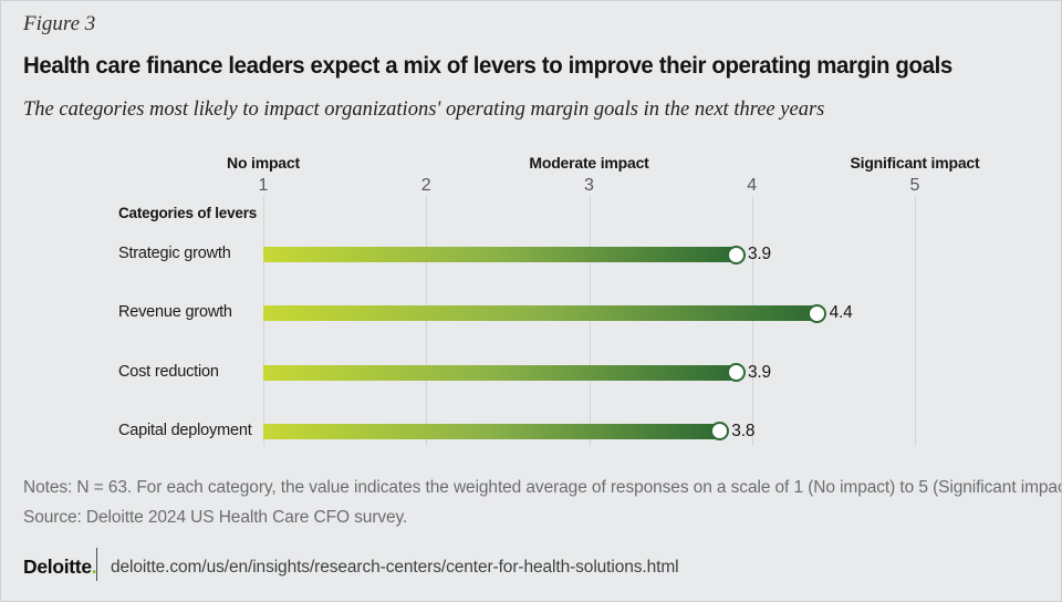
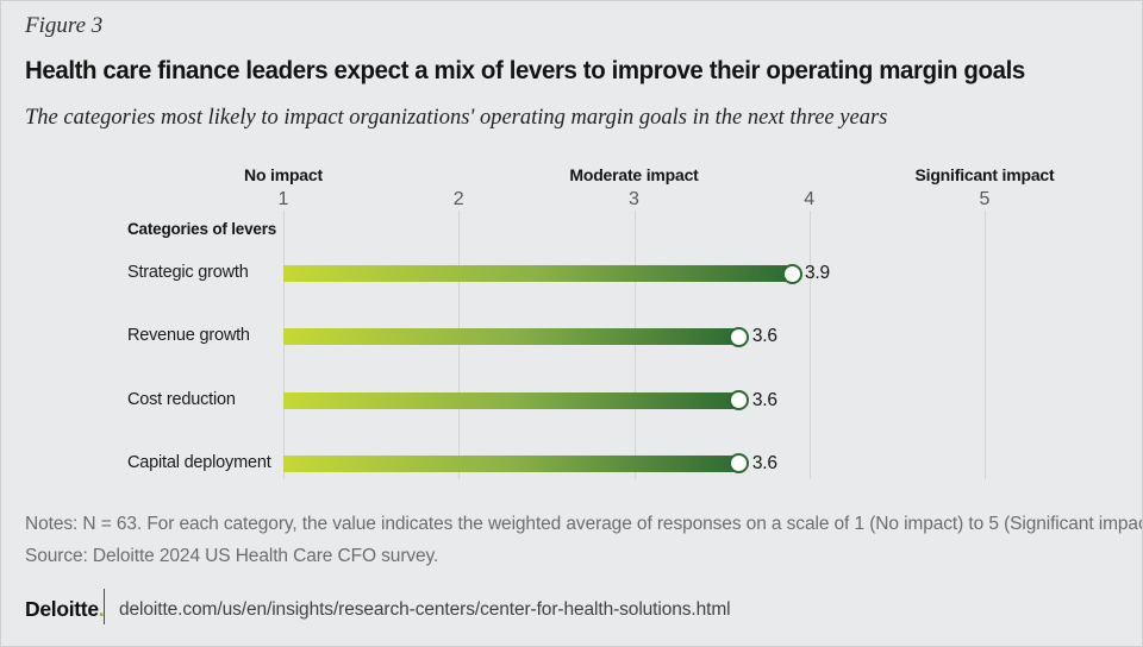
Revenue growth: 4.4 -> 3.6
Cost reduction: 3.9 -> 3.6
Capital deployment: 3.8 -> 3.6
